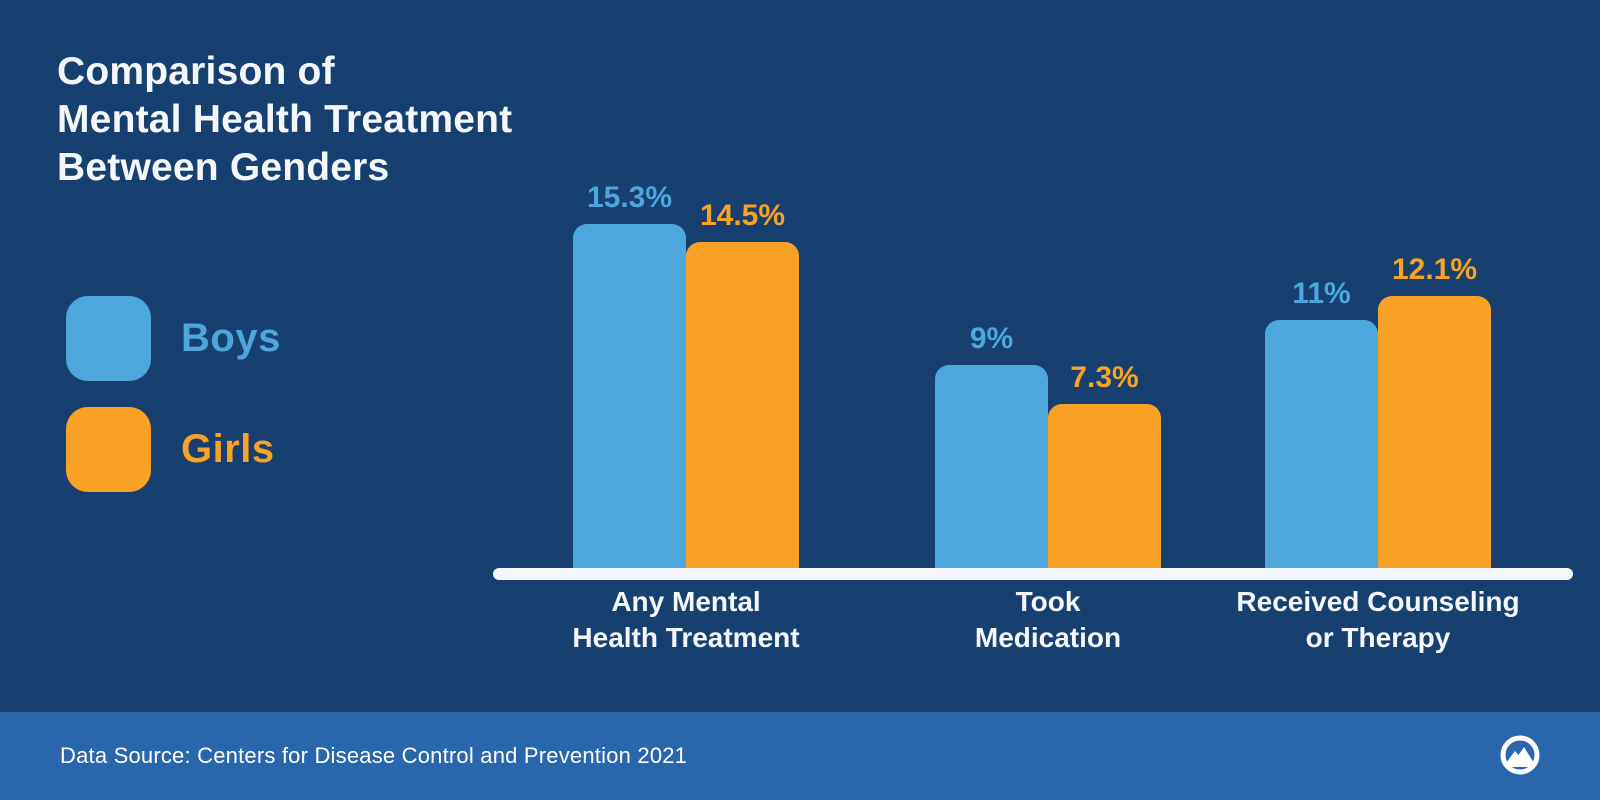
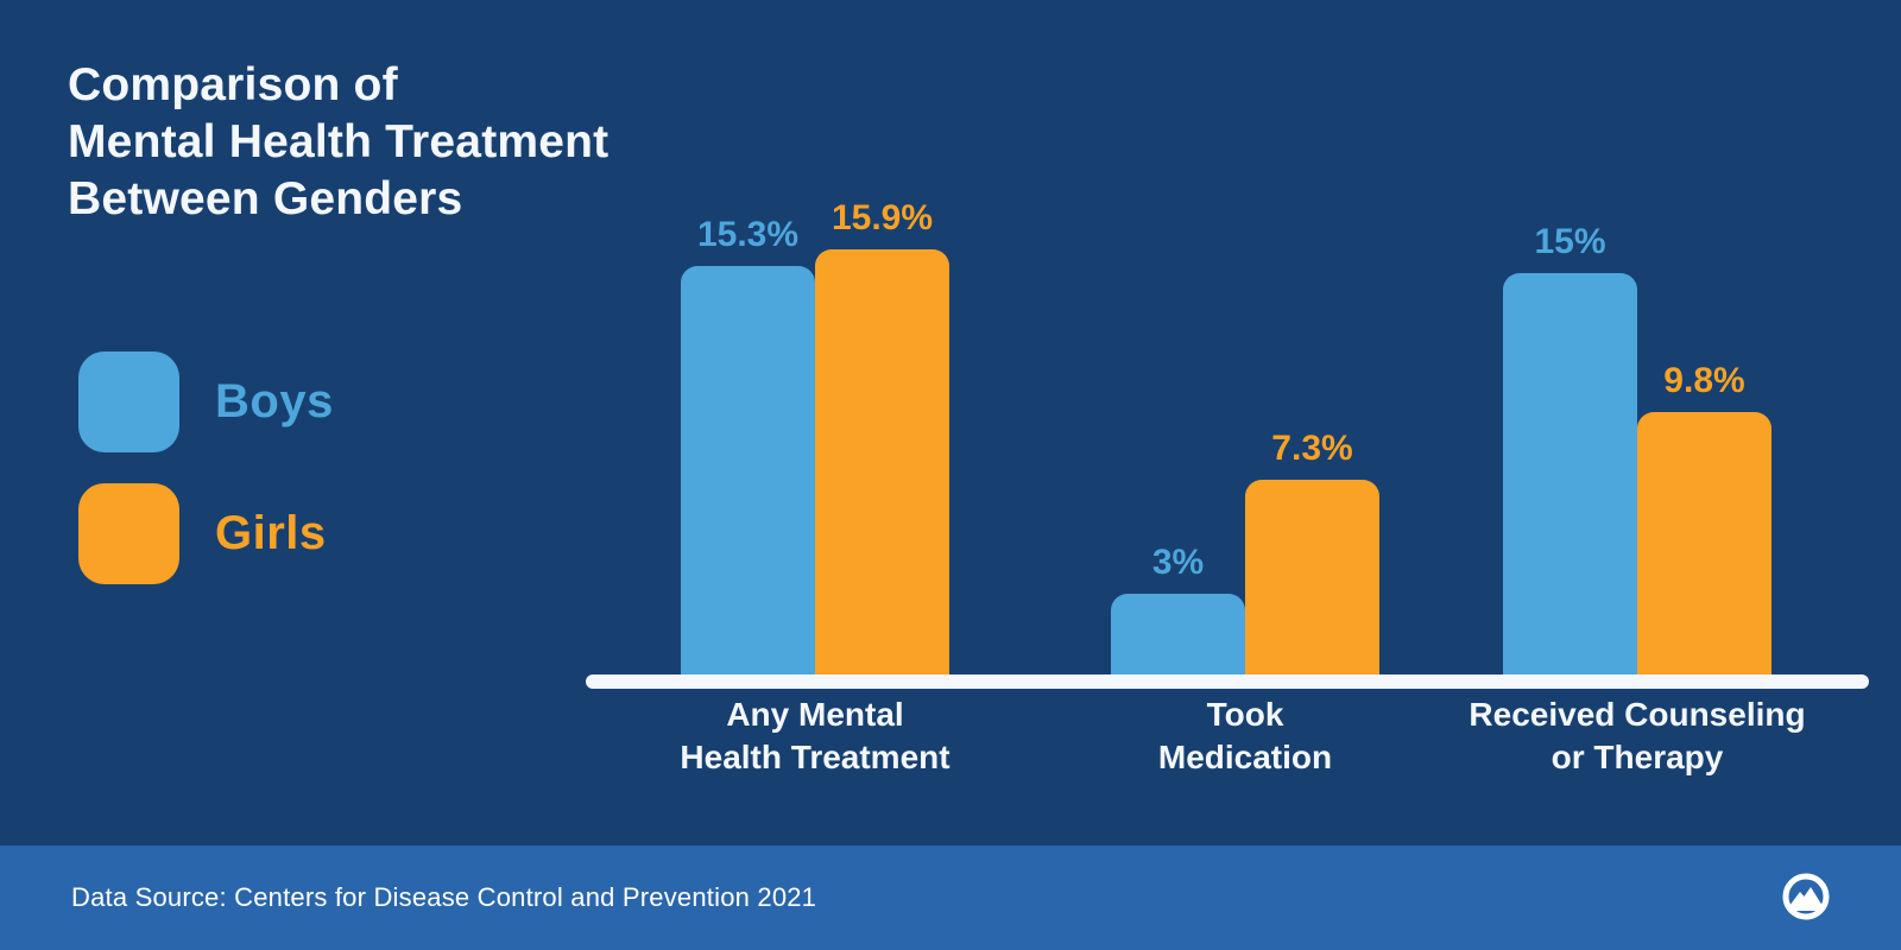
Girls/Any Mental Health Treatment: 14.5% -> 15.9%
Boys/Took Medication: 9% -> 3%
Boys/Received Counseling or Therapy: 11% -> 15%
Girls/Received Counseling or Therapy: 12.1% -> 9.8%
